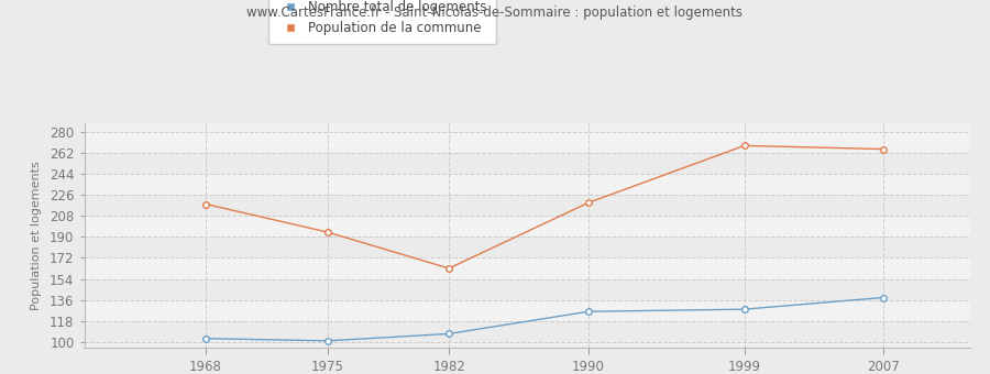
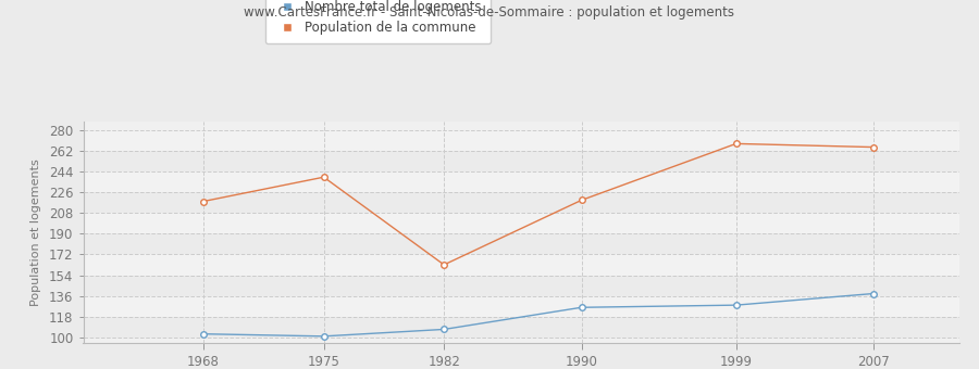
Population de la commune/1975: 194 -> 239
